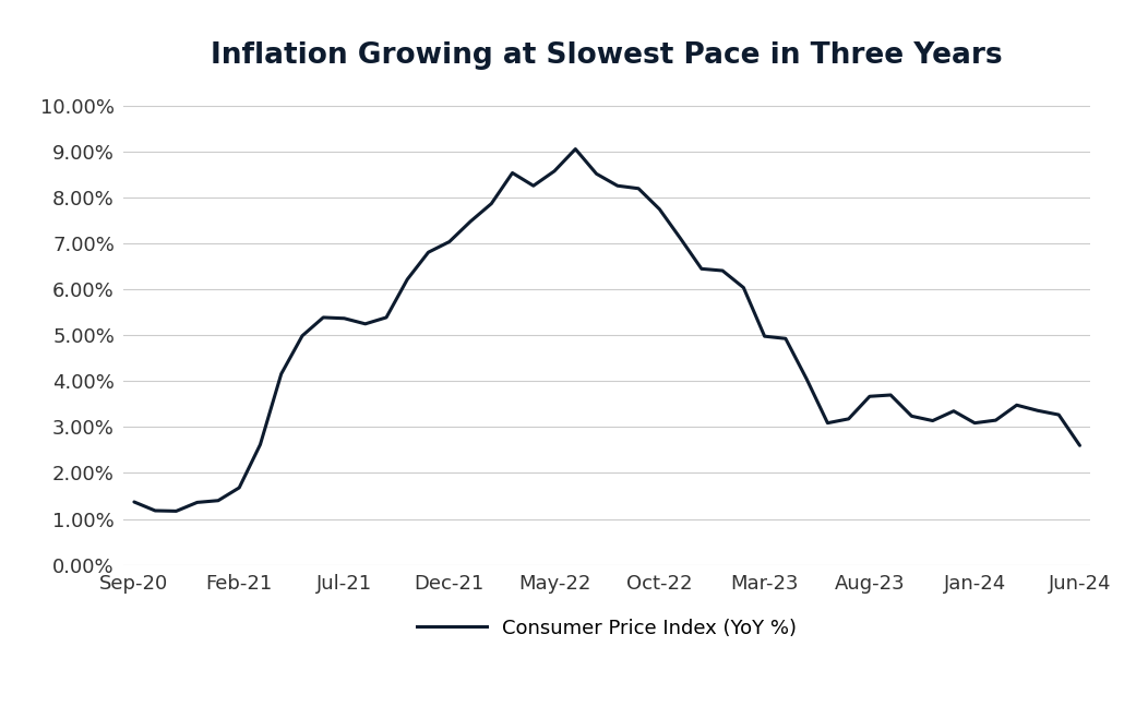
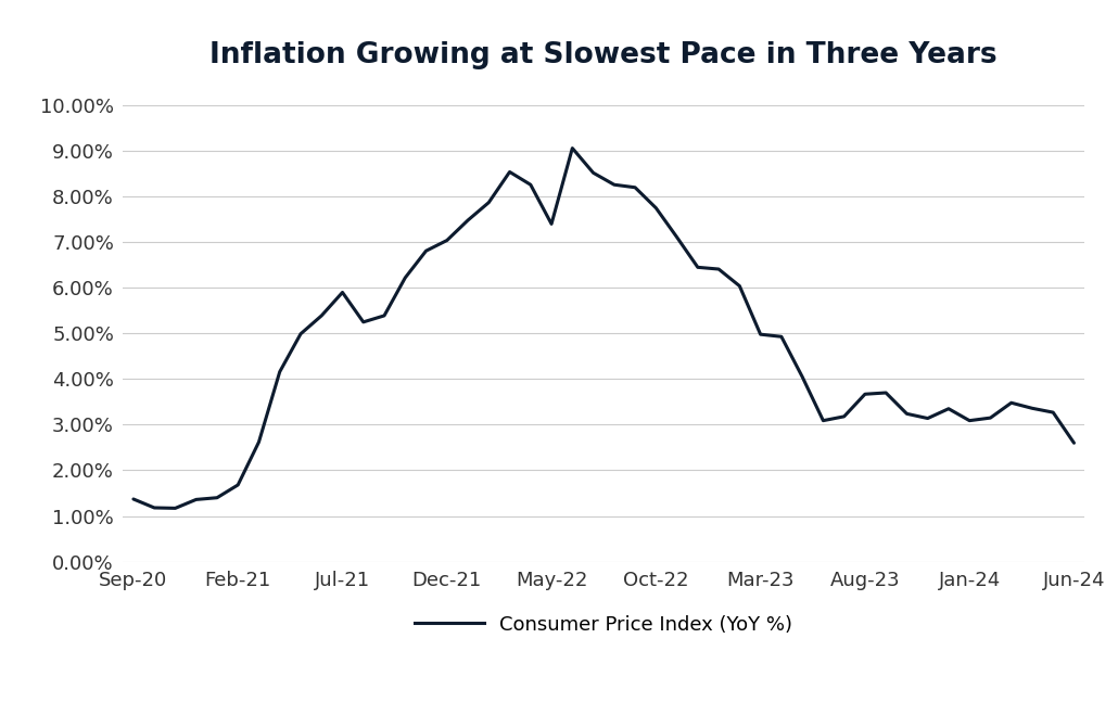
Jul-21: 5.37% -> 5.90%
May-22: 8.58% -> 7.40%
